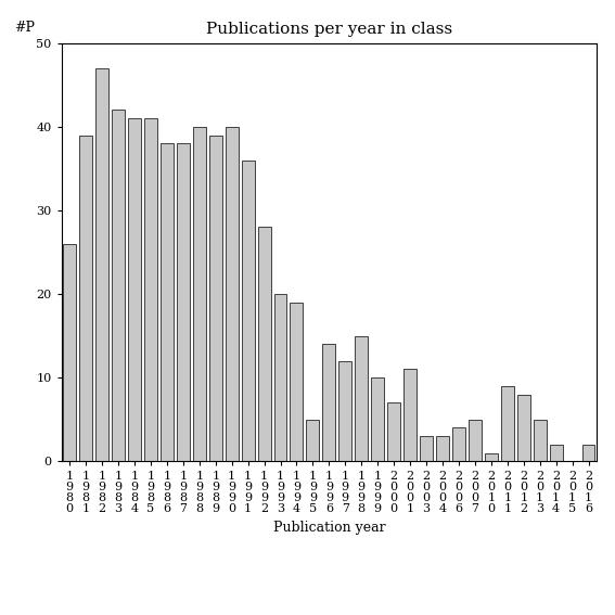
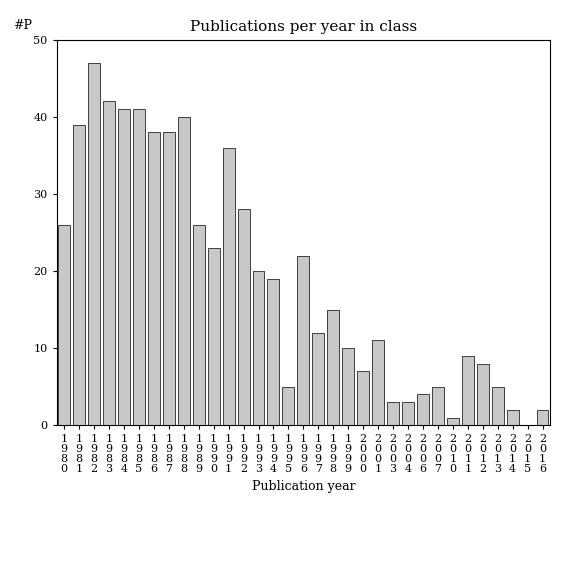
1 9 8 9: 39 -> 26
1 9 9 0: 40 -> 23
1 9 9 6: 14 -> 22
